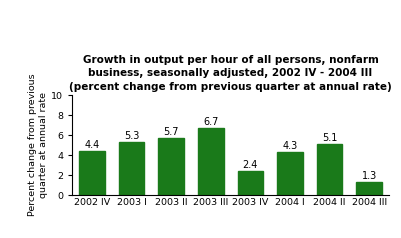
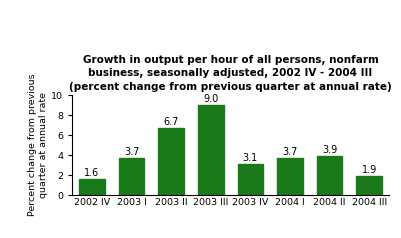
2002 IV: 4.4 -> 1.6
2003 I: 5.3 -> 3.7
2003 II: 5.7 -> 6.7
2003 III: 6.7 -> 9.0
2003 IV: 2.4 -> 3.1
2004 I: 4.3 -> 3.7
2004 II: 5.1 -> 3.9
2004 III: 1.3 -> 1.9
